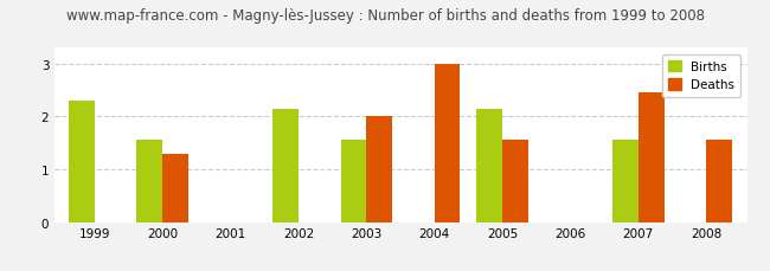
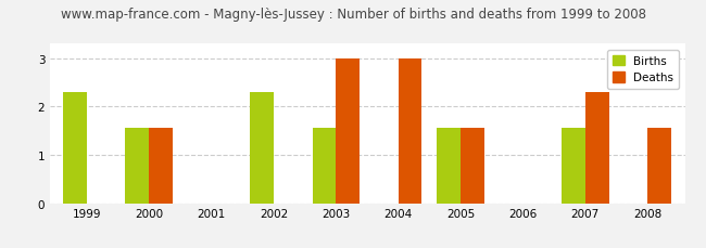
Deaths/2000: 1.30 -> 1.55
Births/2002: 2.15 -> 2.30
Deaths/2003: 2.00 -> 3.00
Births/2005: 2.15 -> 1.55
Deaths/2007: 2.45 -> 2.30
